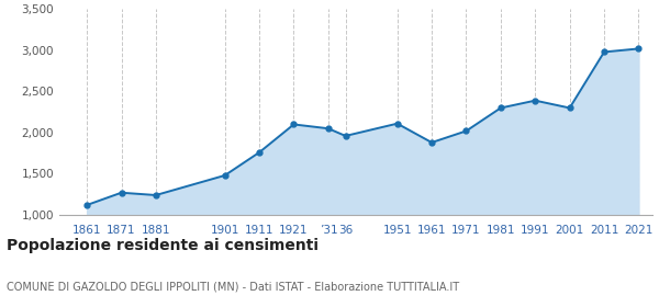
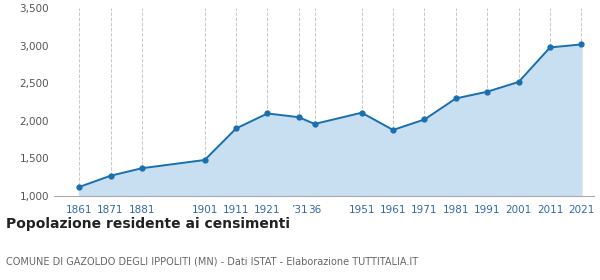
1881: 1,240 -> 1,370
1911: 1,760 -> 1,900
2001: 2,300 -> 2,520
